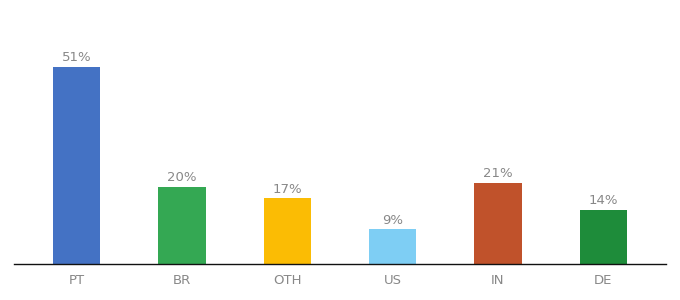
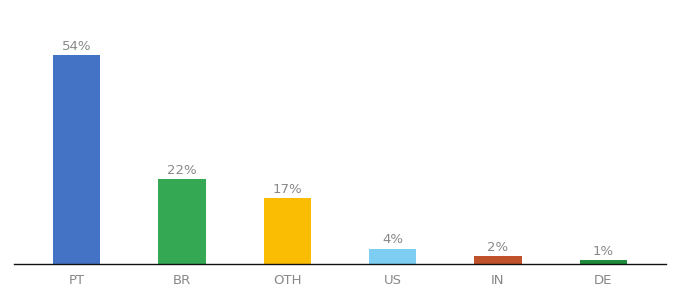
PT: 51% -> 54%
BR: 20% -> 22%
US: 9% -> 4%
IN: 21% -> 2%
DE: 14% -> 1%
